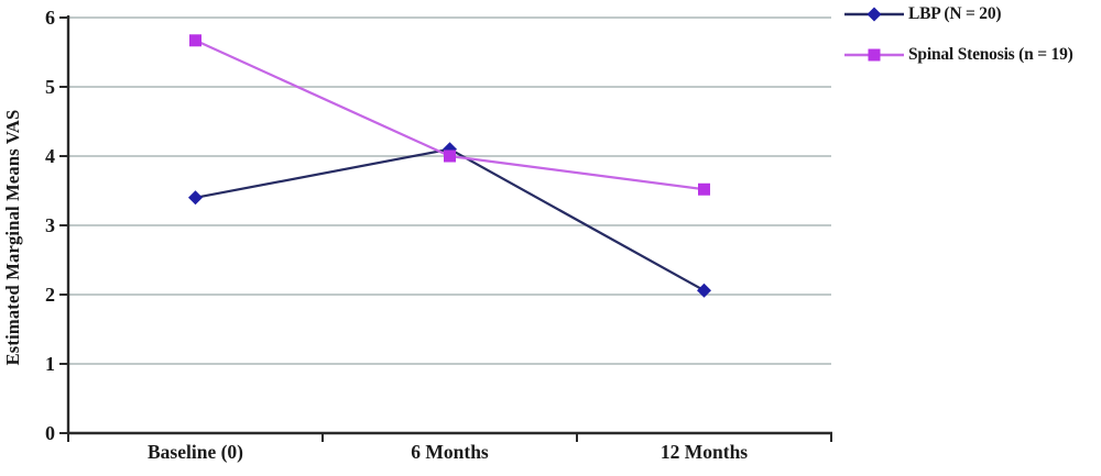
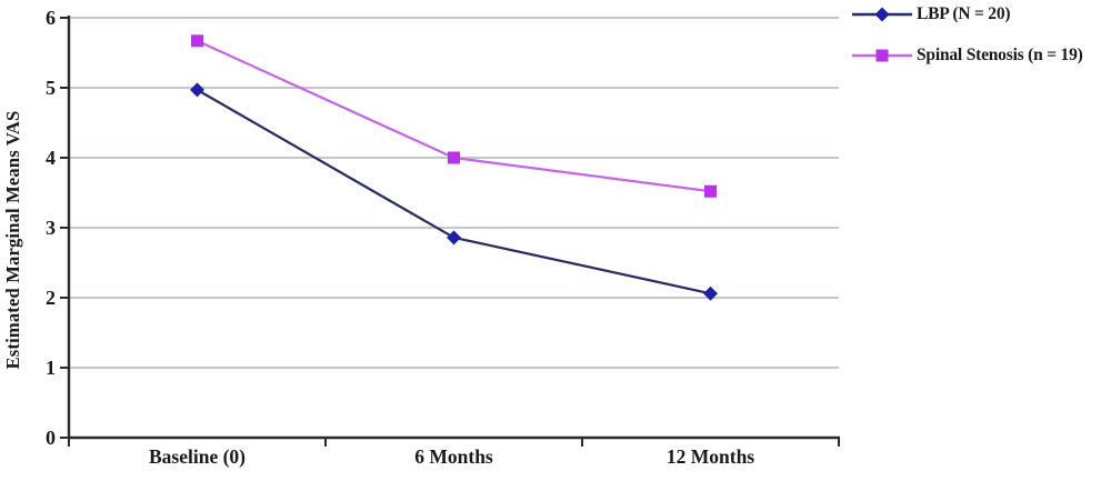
LBP (N = 20)/Baseline (0): 3.4 -> 5.0
LBP (N = 20)/6 Months: 4.1 -> 2.9
